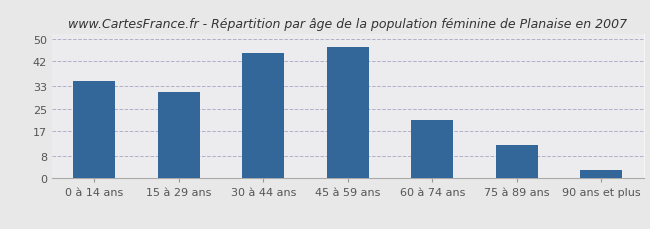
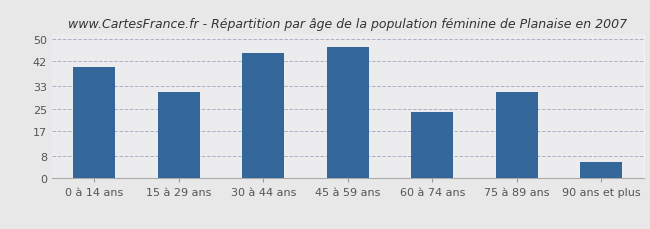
0 à 14 ans: 35 -> 40
60 à 74 ans: 21 -> 24
75 à 89 ans: 12 -> 31
90 ans et plus: 3 -> 6
